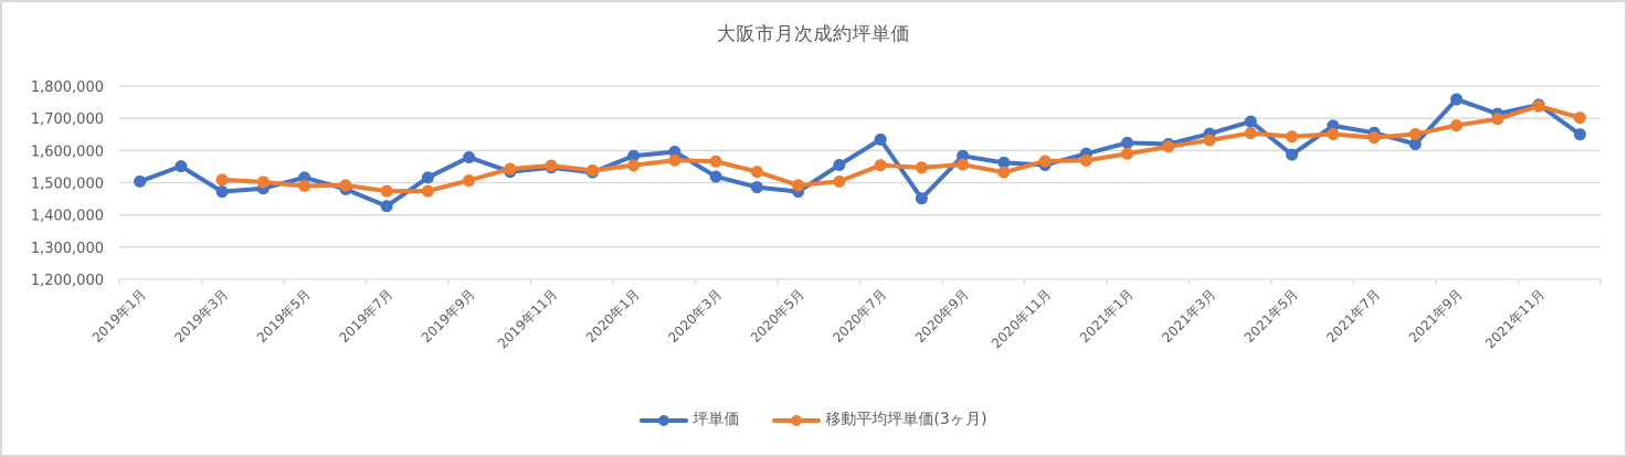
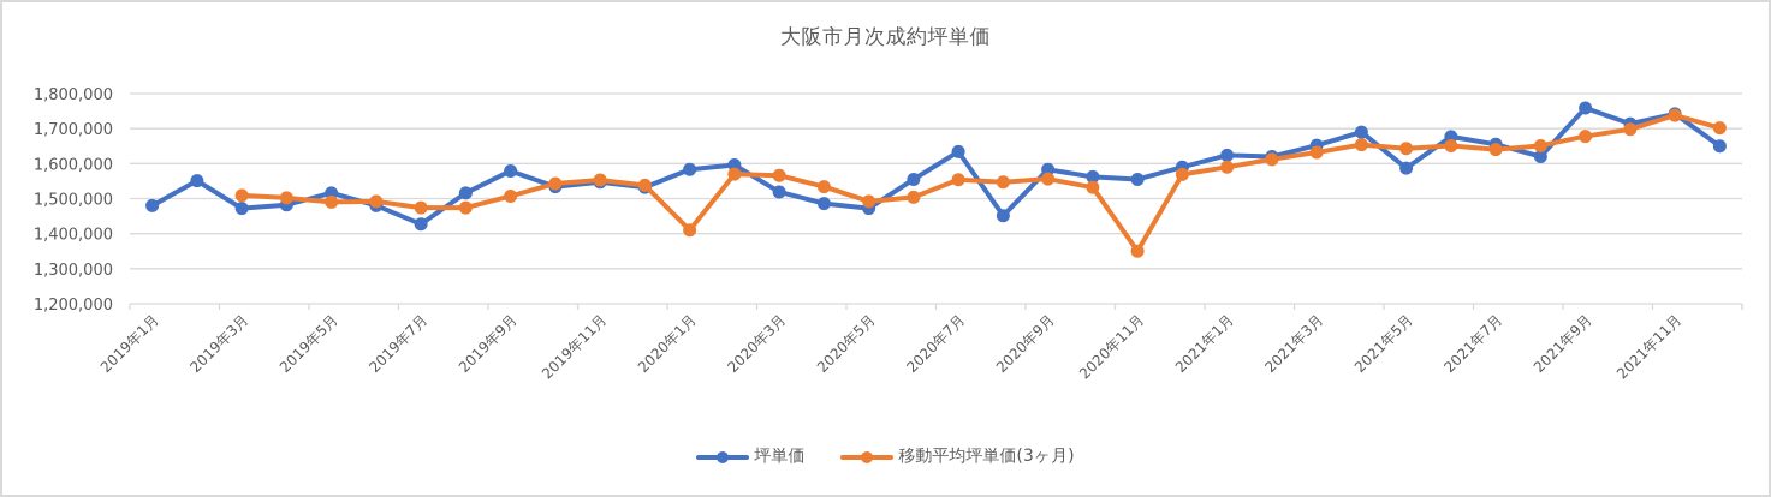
坪単価/2019年1月: 1500000 -> 1480000
移動平均坪単価(3ヶ月)/2020年1月: 1550000 -> 1410000
移動平均坪単価(3ヶ月)/2020年11月: 1570000 -> 1350000
